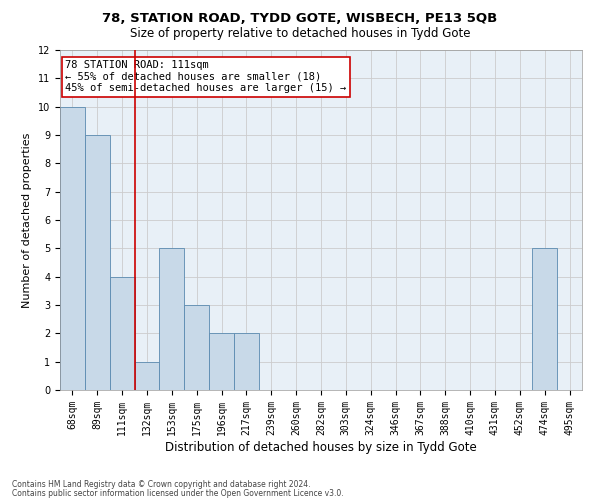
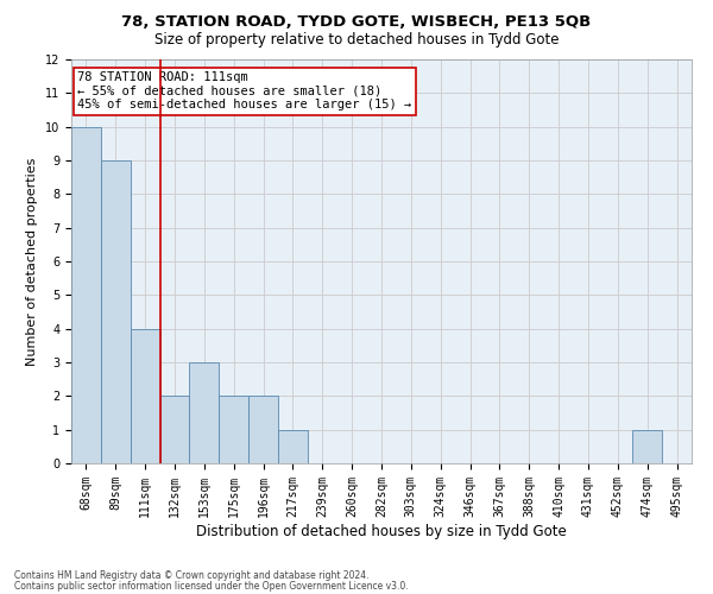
132sqm: 1 -> 2
153sqm: 5 -> 3
175sqm: 3 -> 2
217sqm: 2 -> 1
474sqm: 5 -> 1
